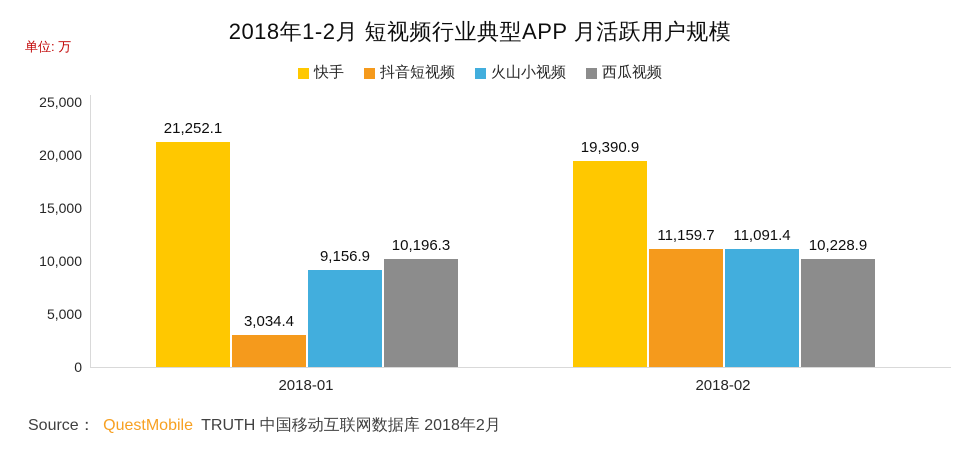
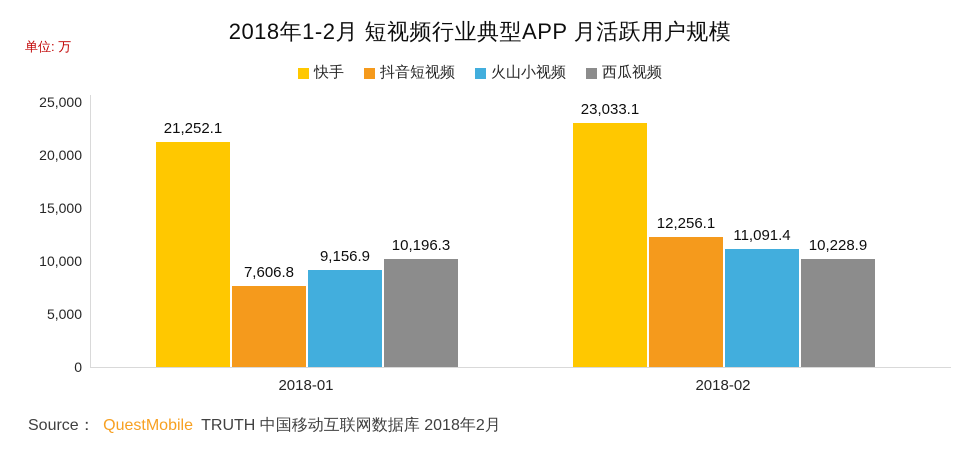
抖音短视频/2018-01: 3,034.4 -> 7,606.8
快手/2018-02: 19,390.9 -> 23,033.1
抖音短视频/2018-02: 11,159.7 -> 12,256.1
